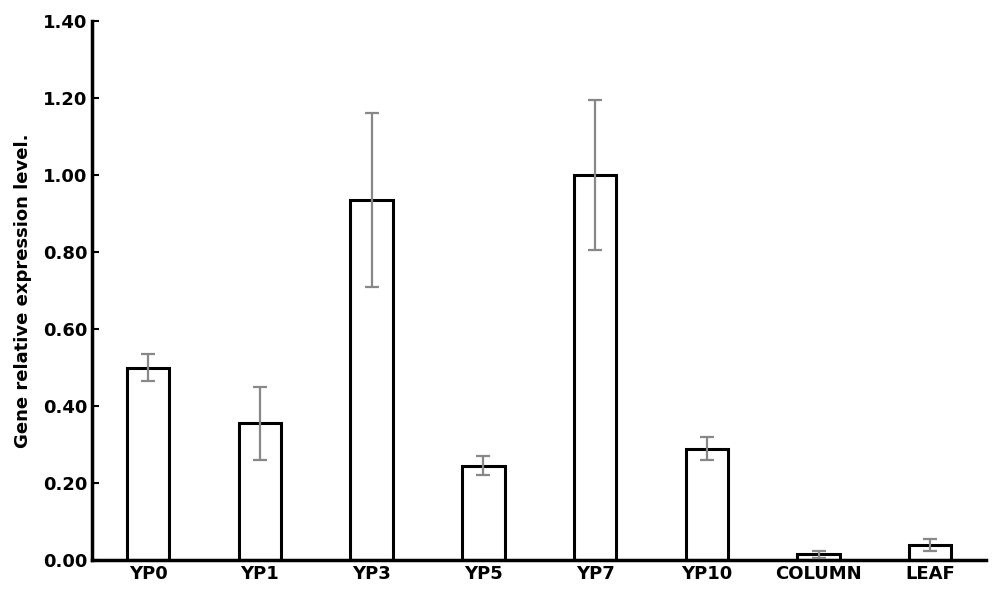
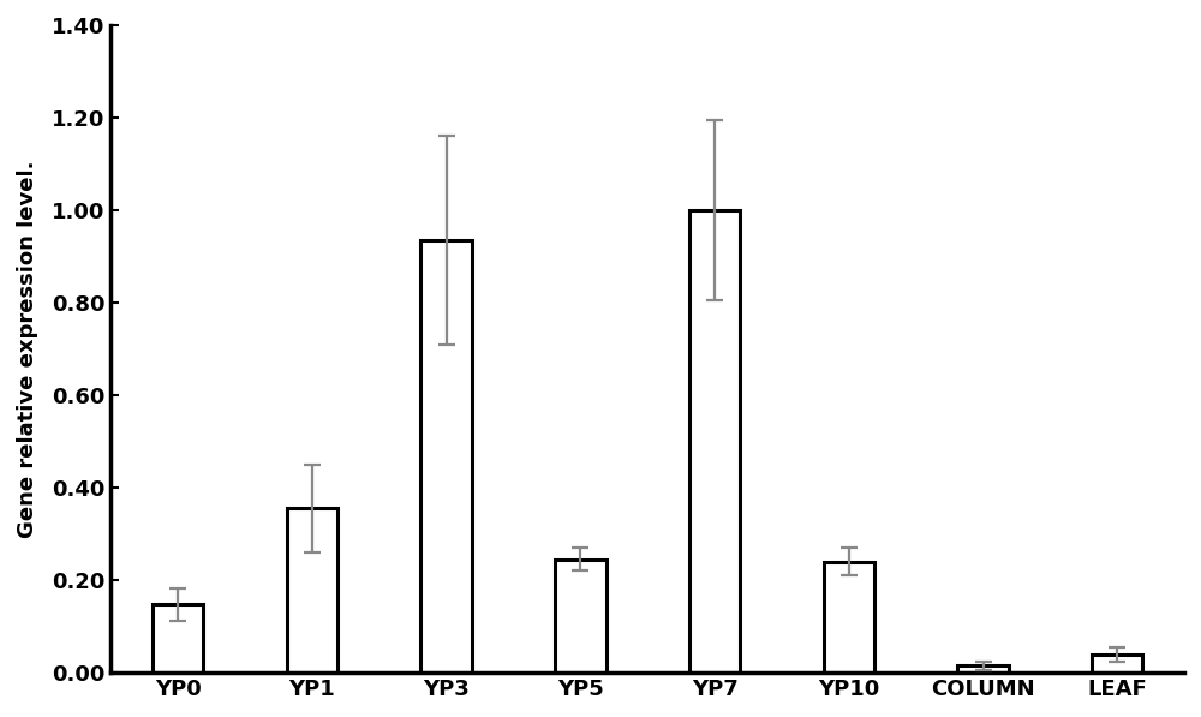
YP0: 0.500 -> 0.148
YP10: 0.290 -> 0.240
